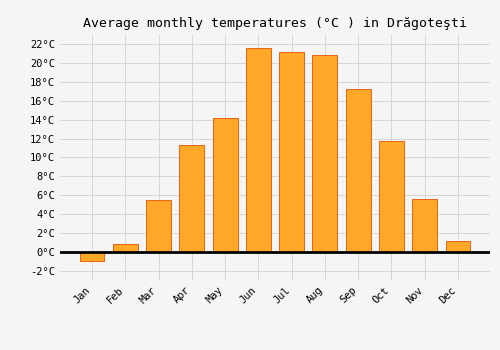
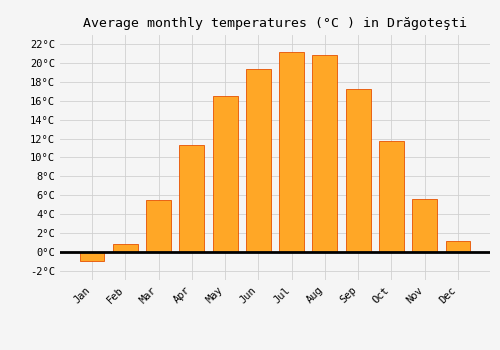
May: 14.2°C -> 16.5°C
Jun: 21.6°C -> 19.4°C
